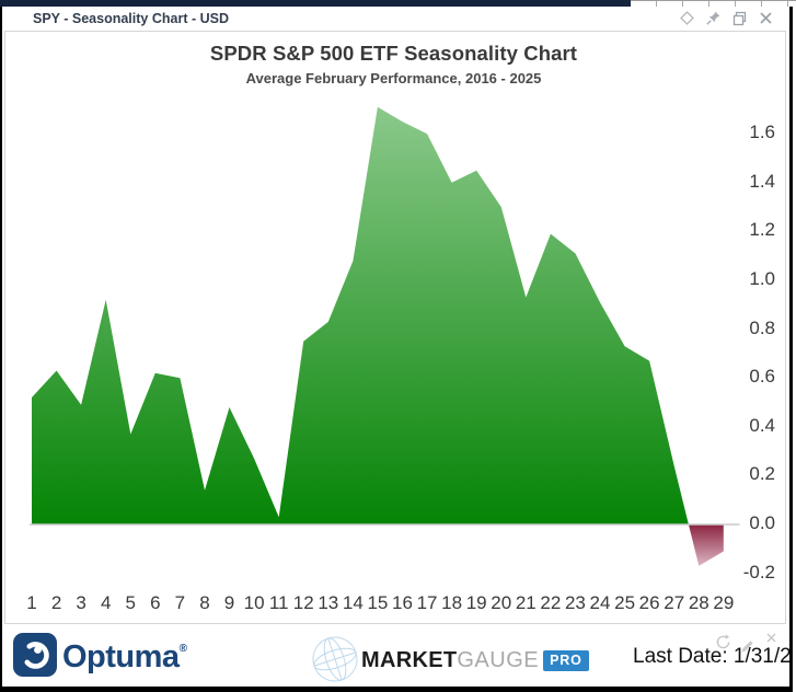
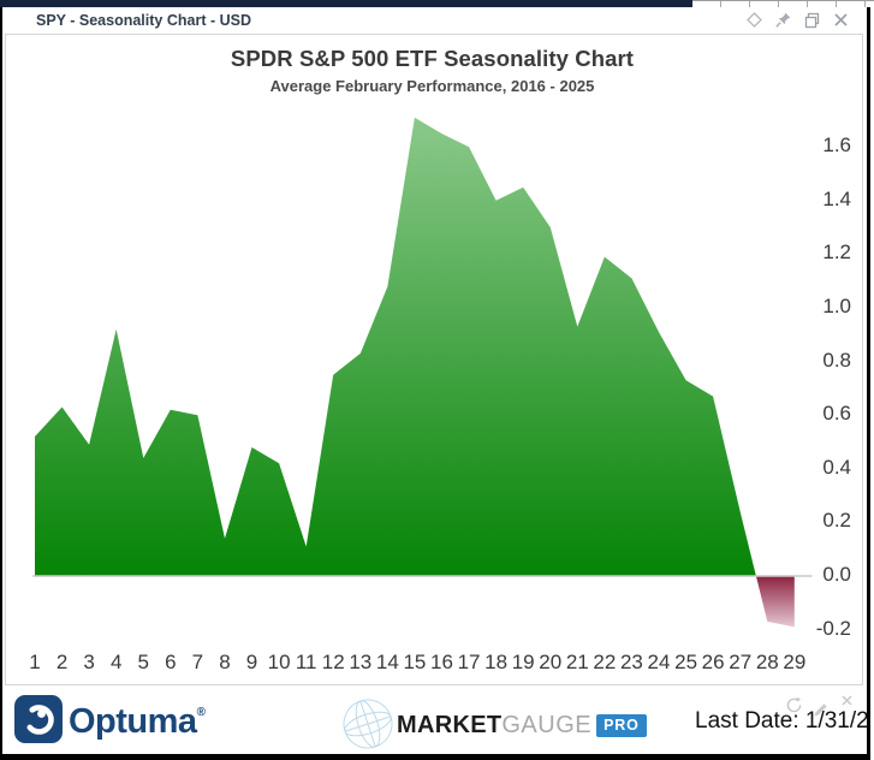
5: 0.37 -> 0.44
10: 0.27 -> 0.42
11: 0.03 -> 0.11
29: -0.11 -> -0.19
